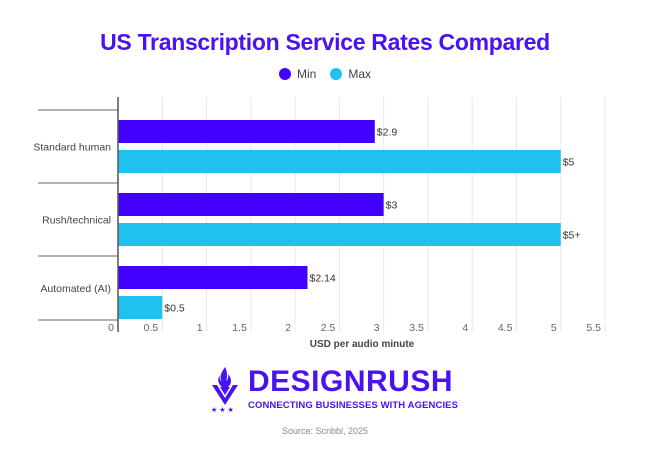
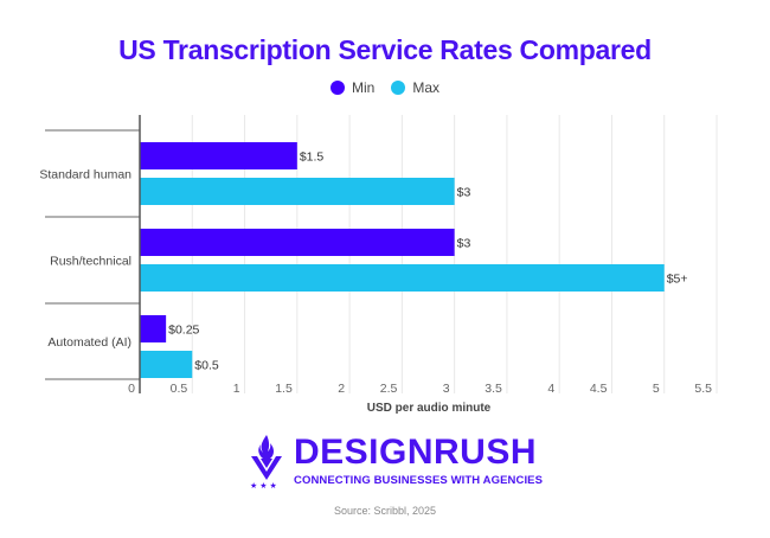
Min/Standard human: $2.9 -> $1.5
Max/Standard human: $5 -> $3
Min/Automated (AI): $2.14 -> $0.25
